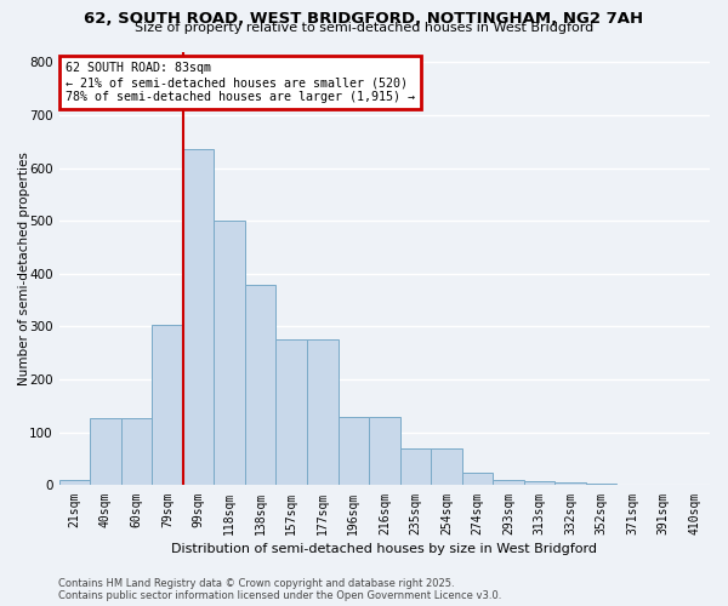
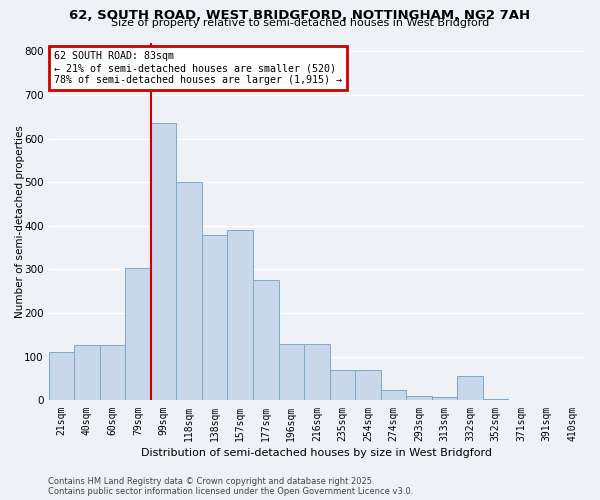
21sqm: 10 -> 110
157sqm: 275 -> 390
332sqm: 5 -> 55
